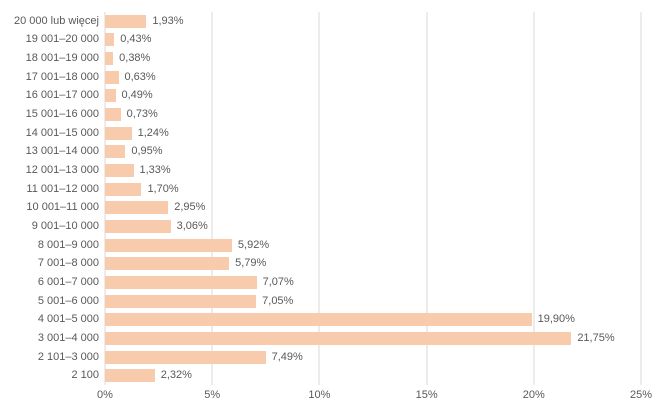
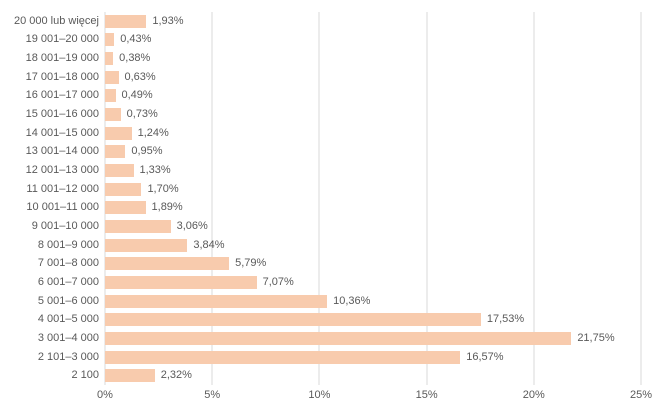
10 001–11 000: 2,95% -> 1,89%
8 001–9 000: 5,92% -> 3,84%
5 001–6 000: 7,05% -> 10,36%
4 001–5 000: 19,90% -> 17,53%
2 101–3 000: 7,49% -> 16,57%
